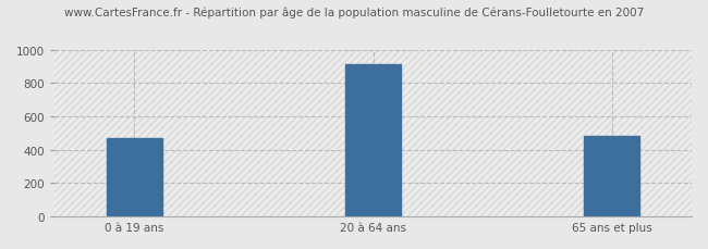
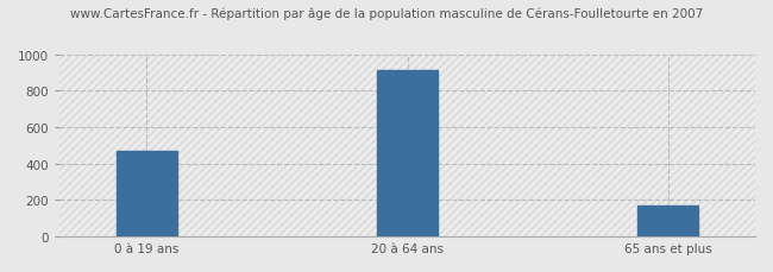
65 ans et plus: 480 -> 170
